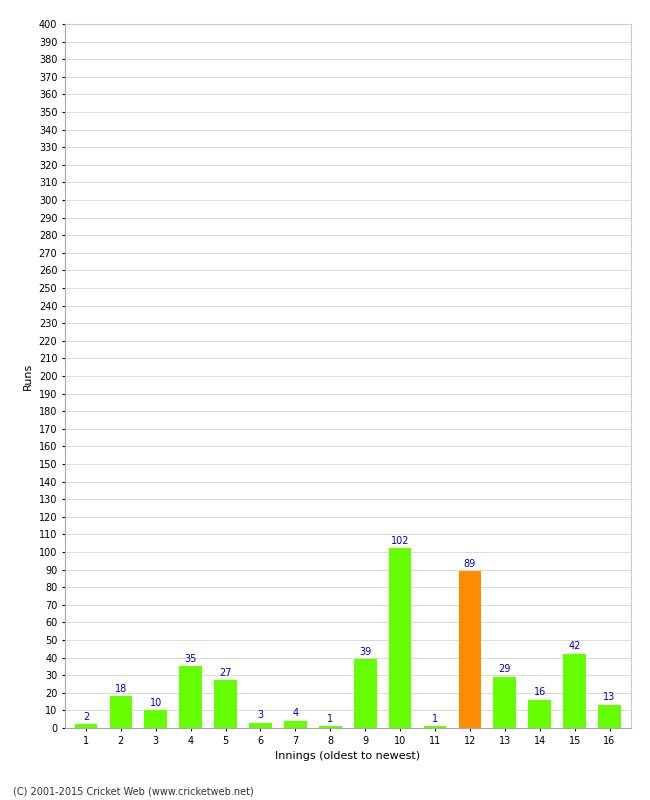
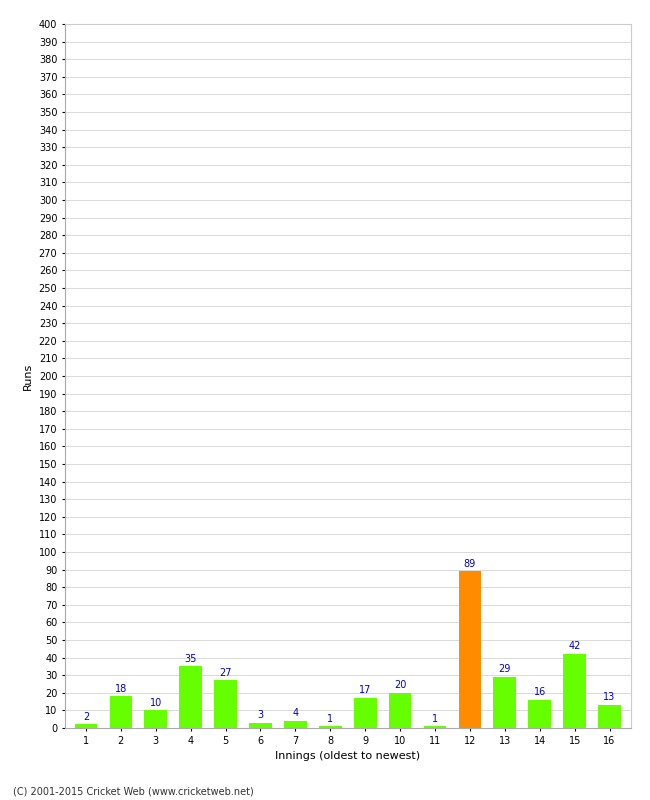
9: 39 -> 17
10: 102 -> 20
